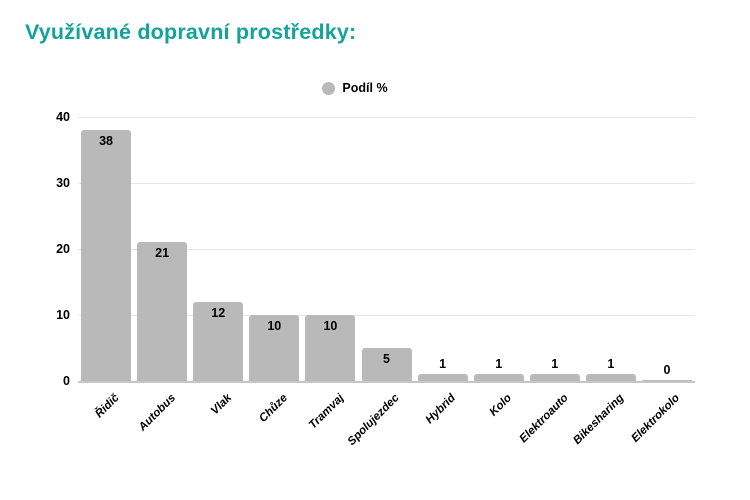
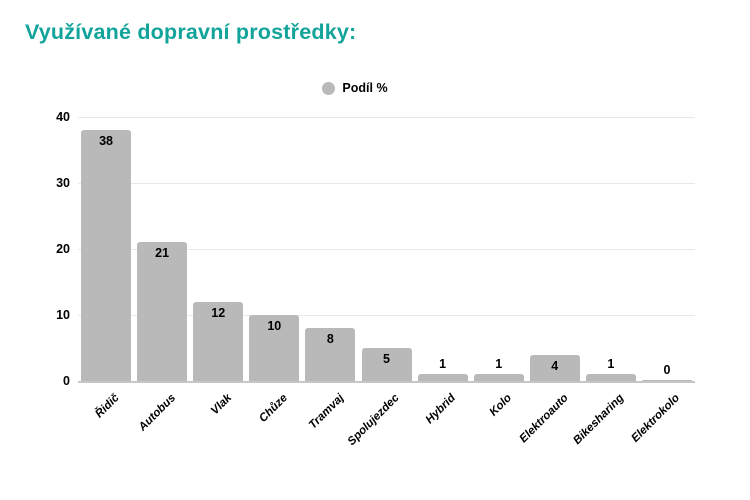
Tramvaj: 10 -> 8
Elektroauto: 1 -> 4
